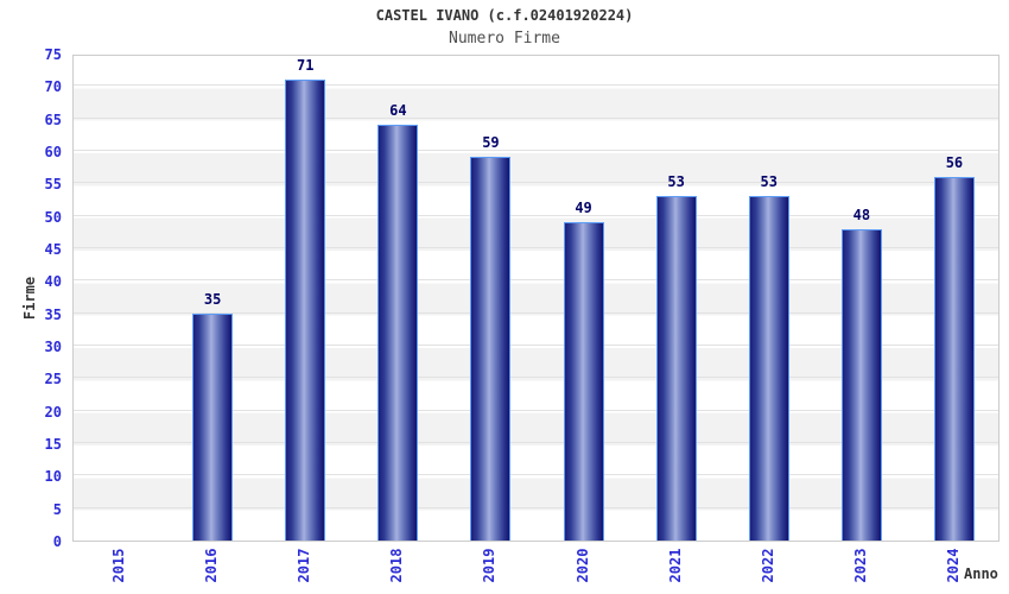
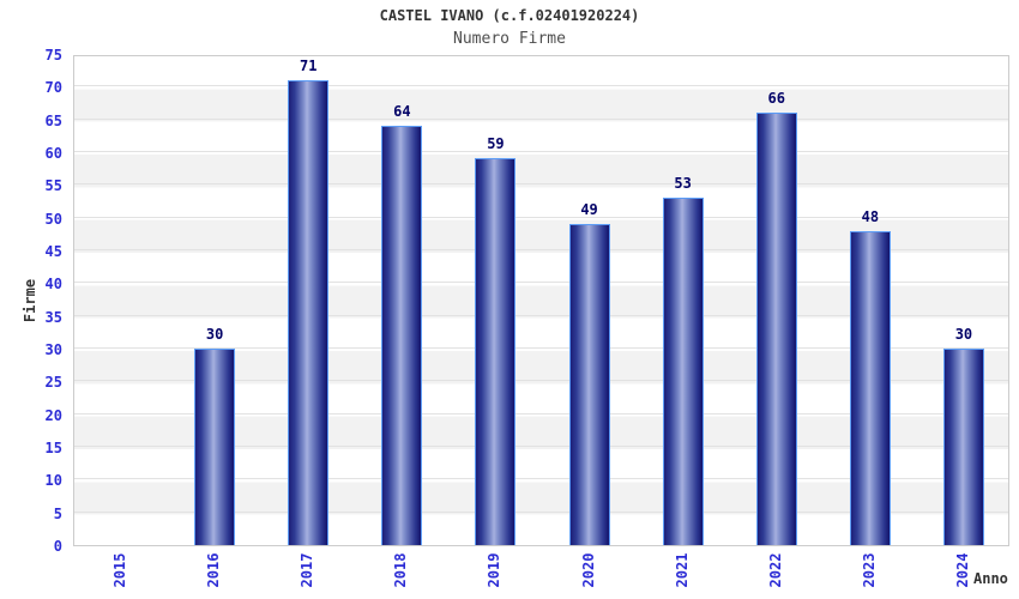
2016: 35 -> 30
2022: 53 -> 66
2024: 56 -> 30
